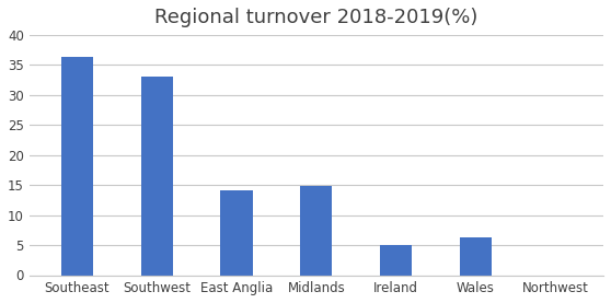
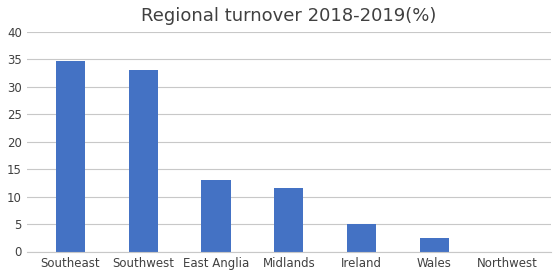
Southeast: 36.4 -> 34.7
East Anglia: 14.2 -> 13.0
Midlands: 14.8 -> 11.5
Wales: 6.2 -> 2.5
